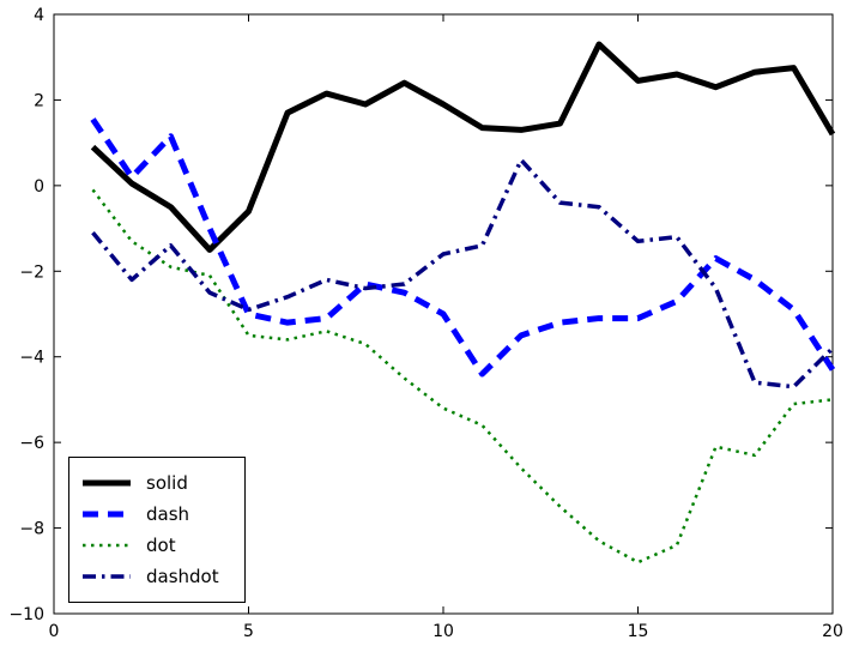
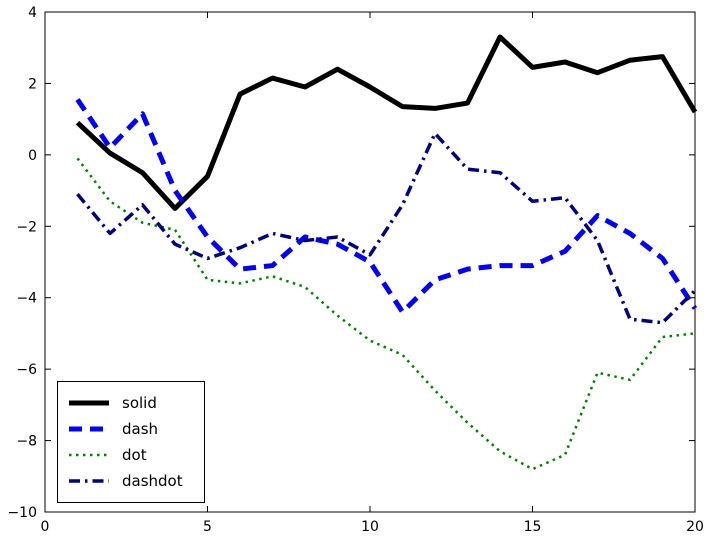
dash/5: -3.0 -> -2.3
dashdot/10: -1.6 -> -2.8
